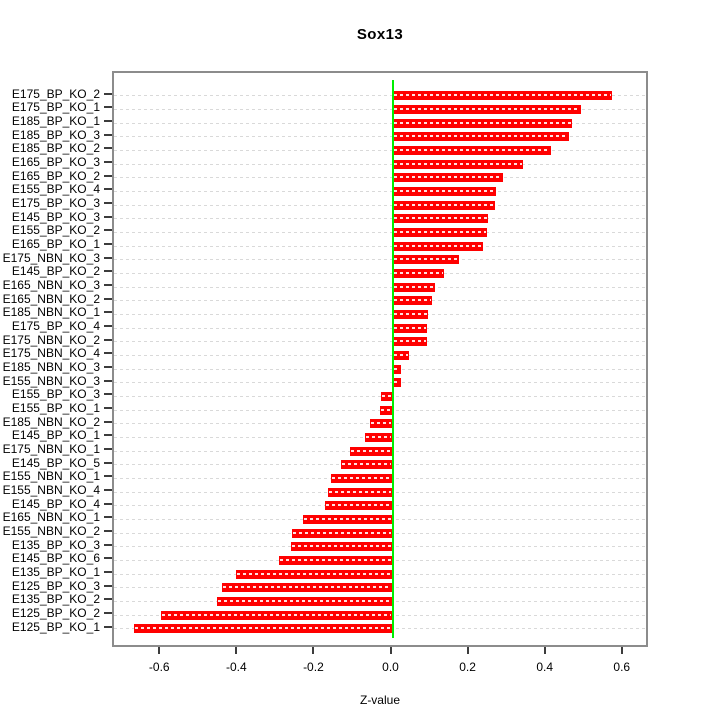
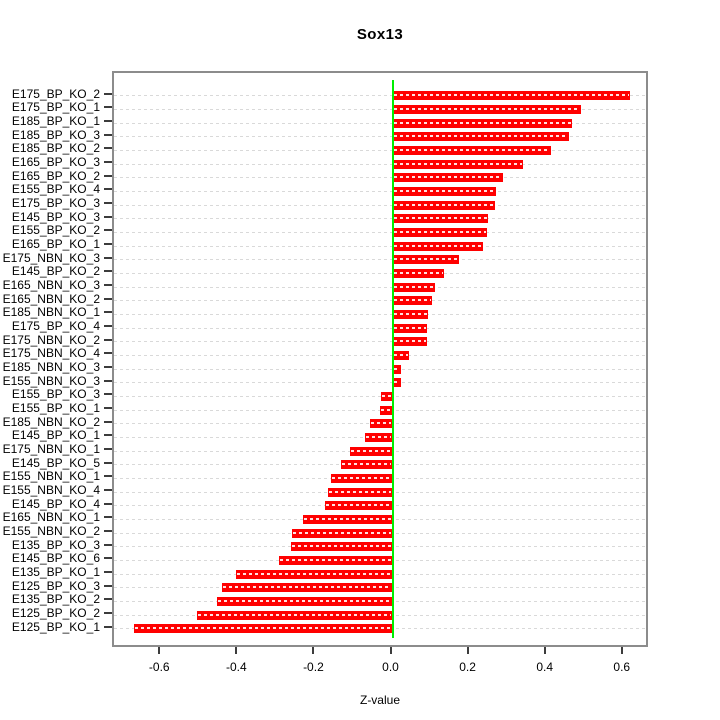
E175_BP_KO_2: 0.57 -> 0.62
E125_BP_KO_2: -0.60 -> -0.51
